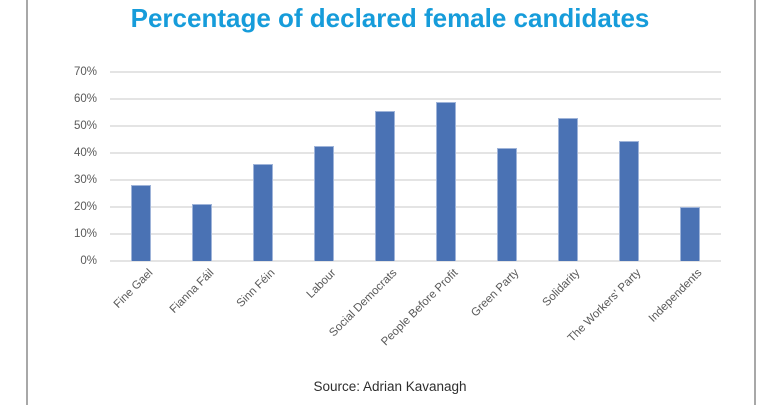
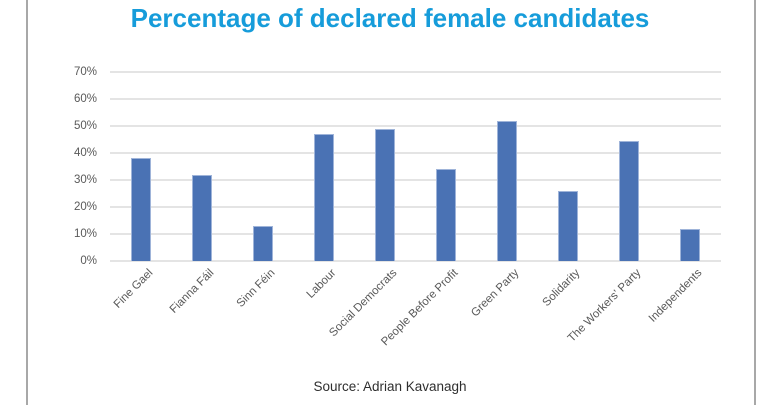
Fine Gael: 28% -> 38%
Fianna Fáil: 21% -> 32%
Sinn Féin: 36% -> 13%
Labour: 42% -> 47%
Social Democrats: 56% -> 49%
People Before Profit: 59% -> 34%
Green Party: 42% -> 52%
Solidarity: 53% -> 26%
Independents: 20% -> 12%
